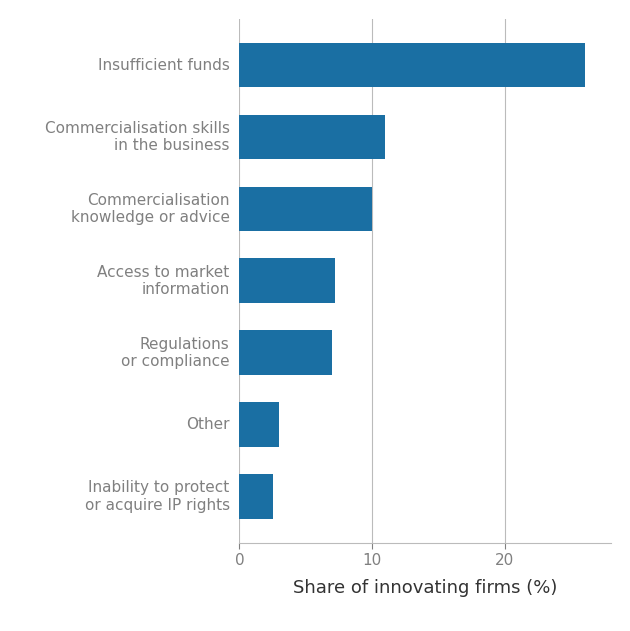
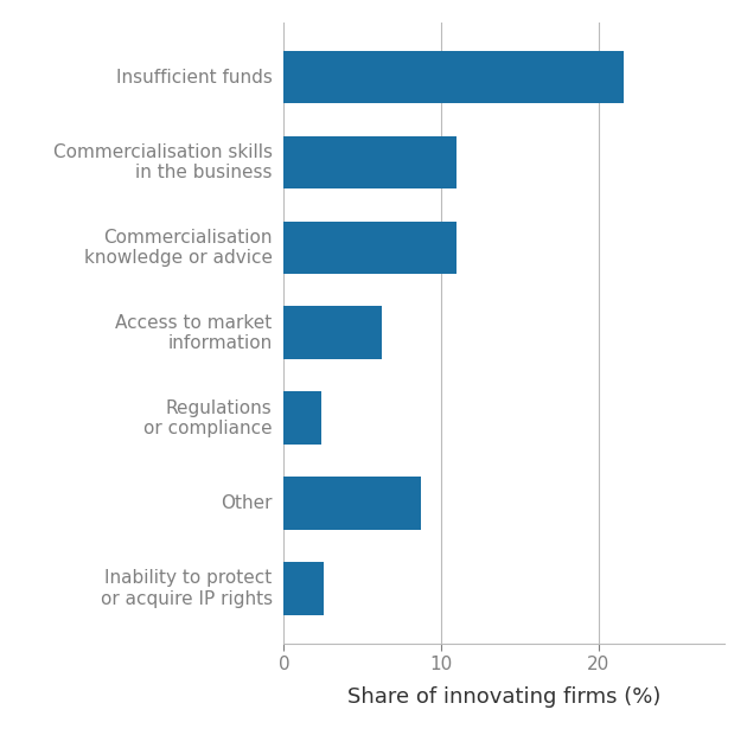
Insufficient funds: 26.0 -> 21.6
Commercialisation knowledge or advice: 10.0 -> 11.0
Access to market information: 7.2 -> 6.2
Regulations or compliance: 7.0 -> 2.4
Other: 3.0 -> 8.7
